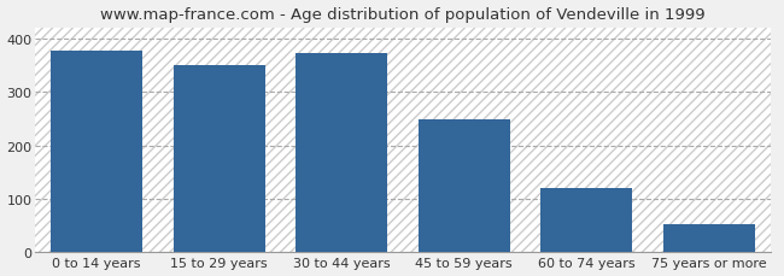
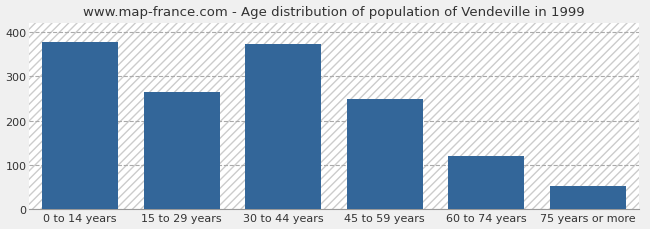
15 to 29 years: 350 -> 265
